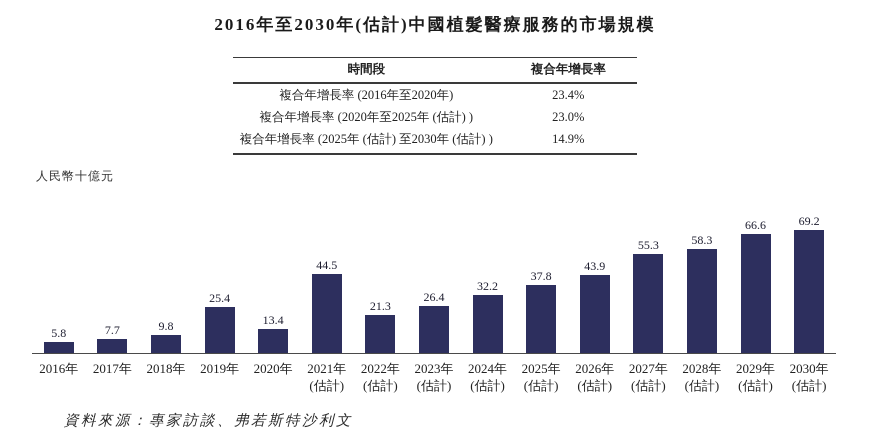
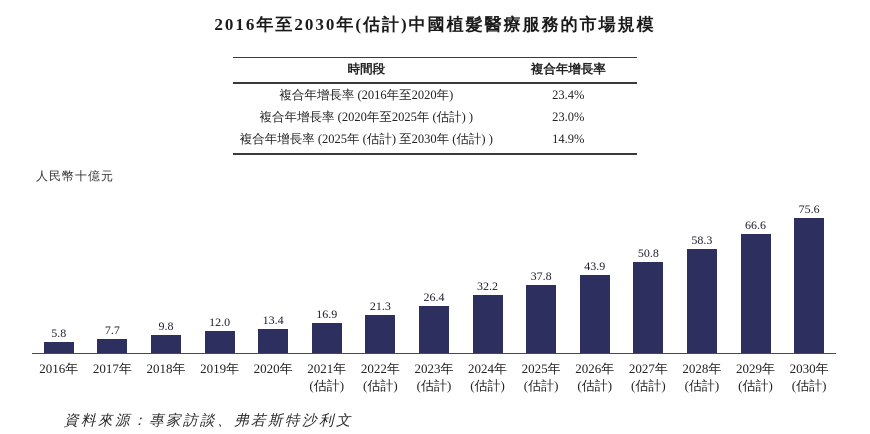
2019年: 25.4 -> 12.0
2021年: 44.5 -> 16.9
2027年: 55.3 -> 50.8
2030年: 69.2 -> 75.6
